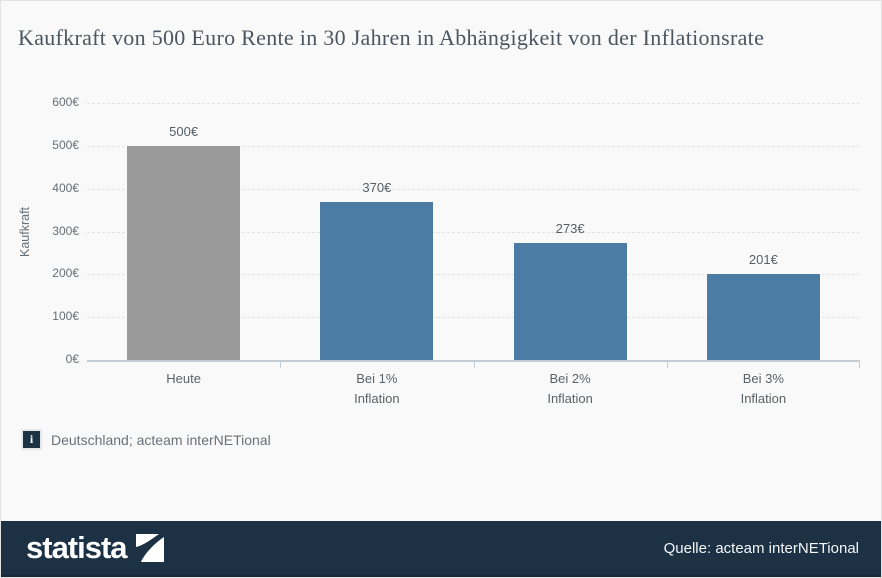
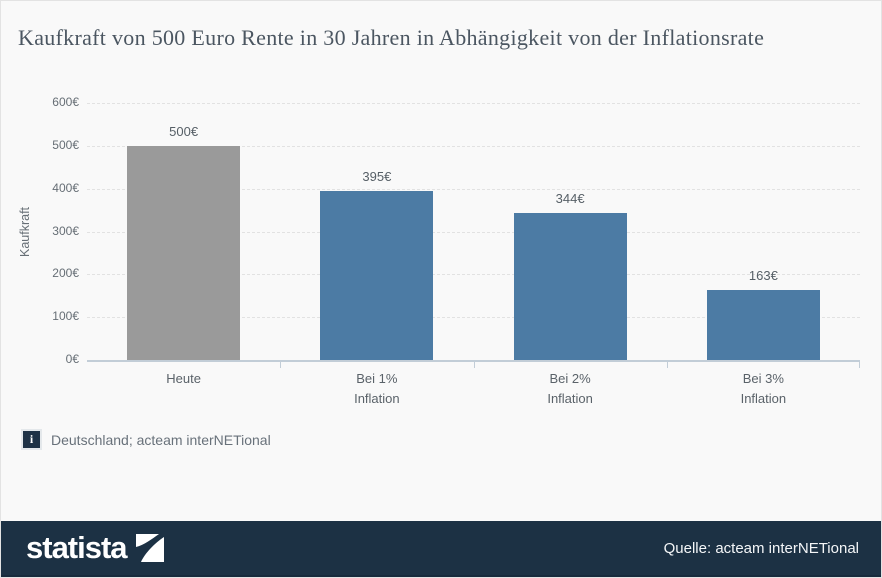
Bei 1% Inflation: 370 -> 395
Bei 2% Inflation: 273 -> 344
Bei 3% Inflation: 201 -> 163
